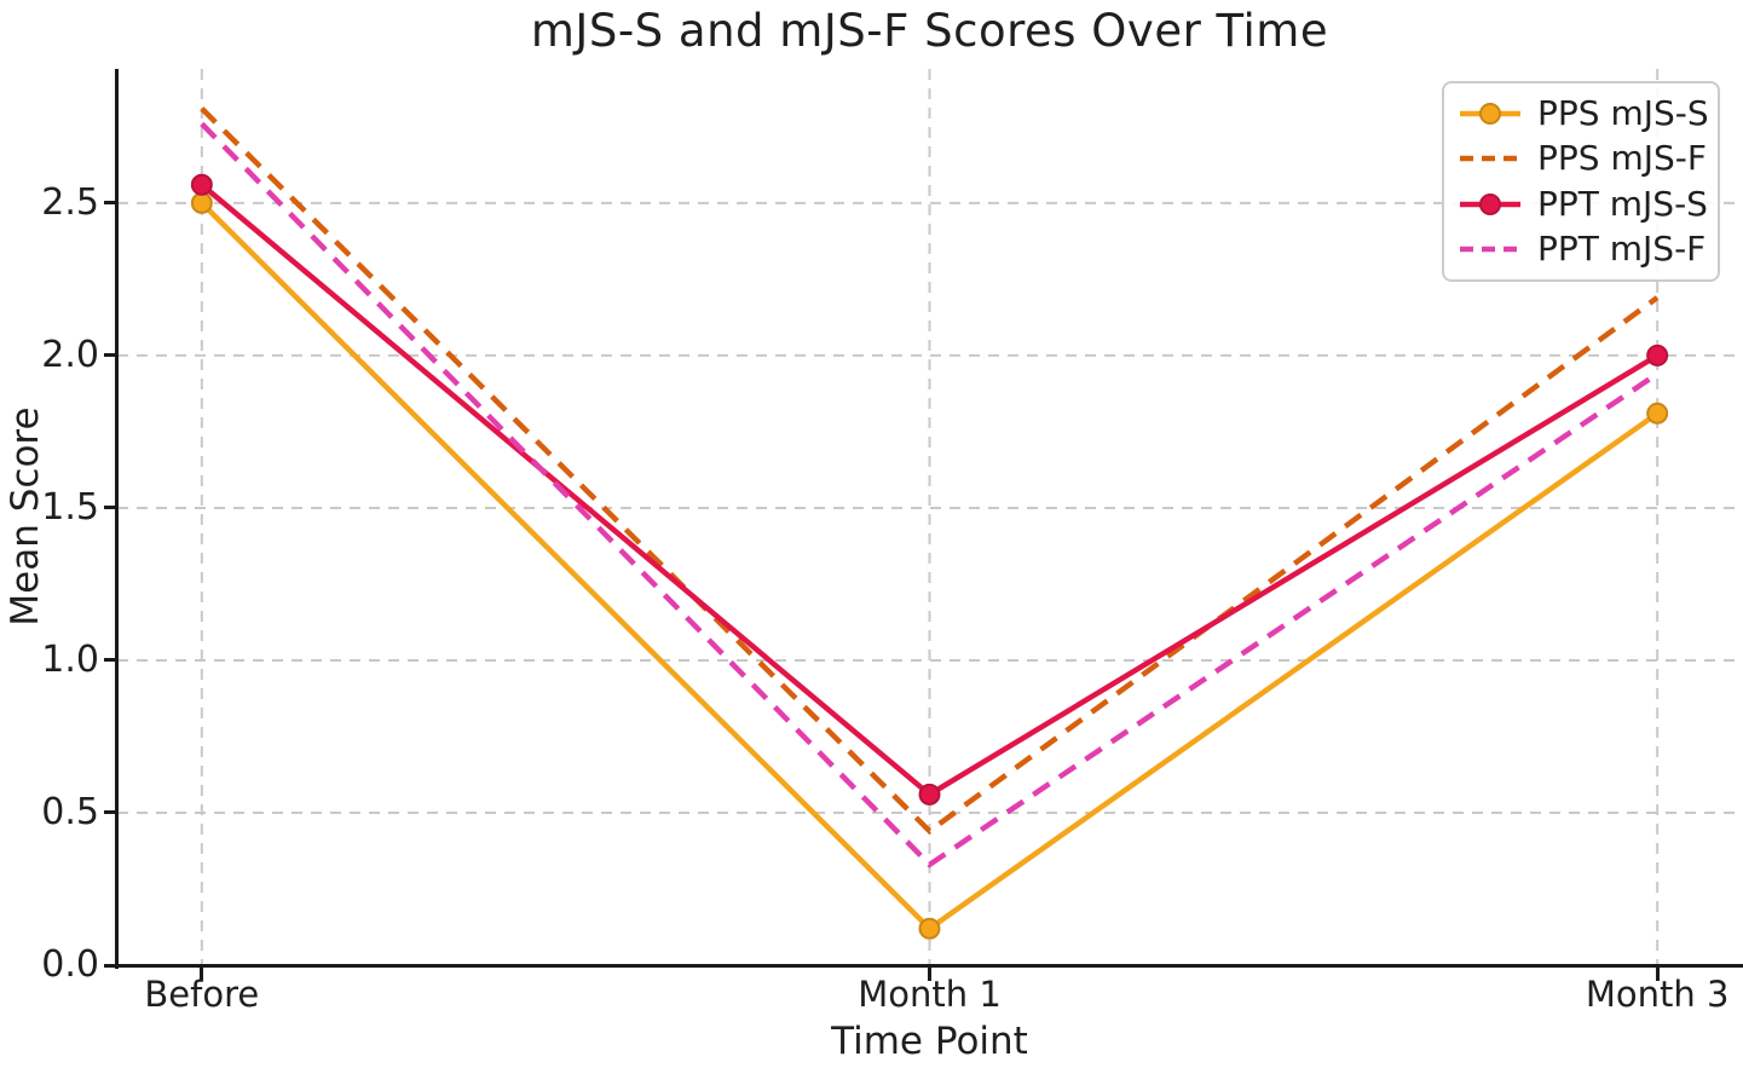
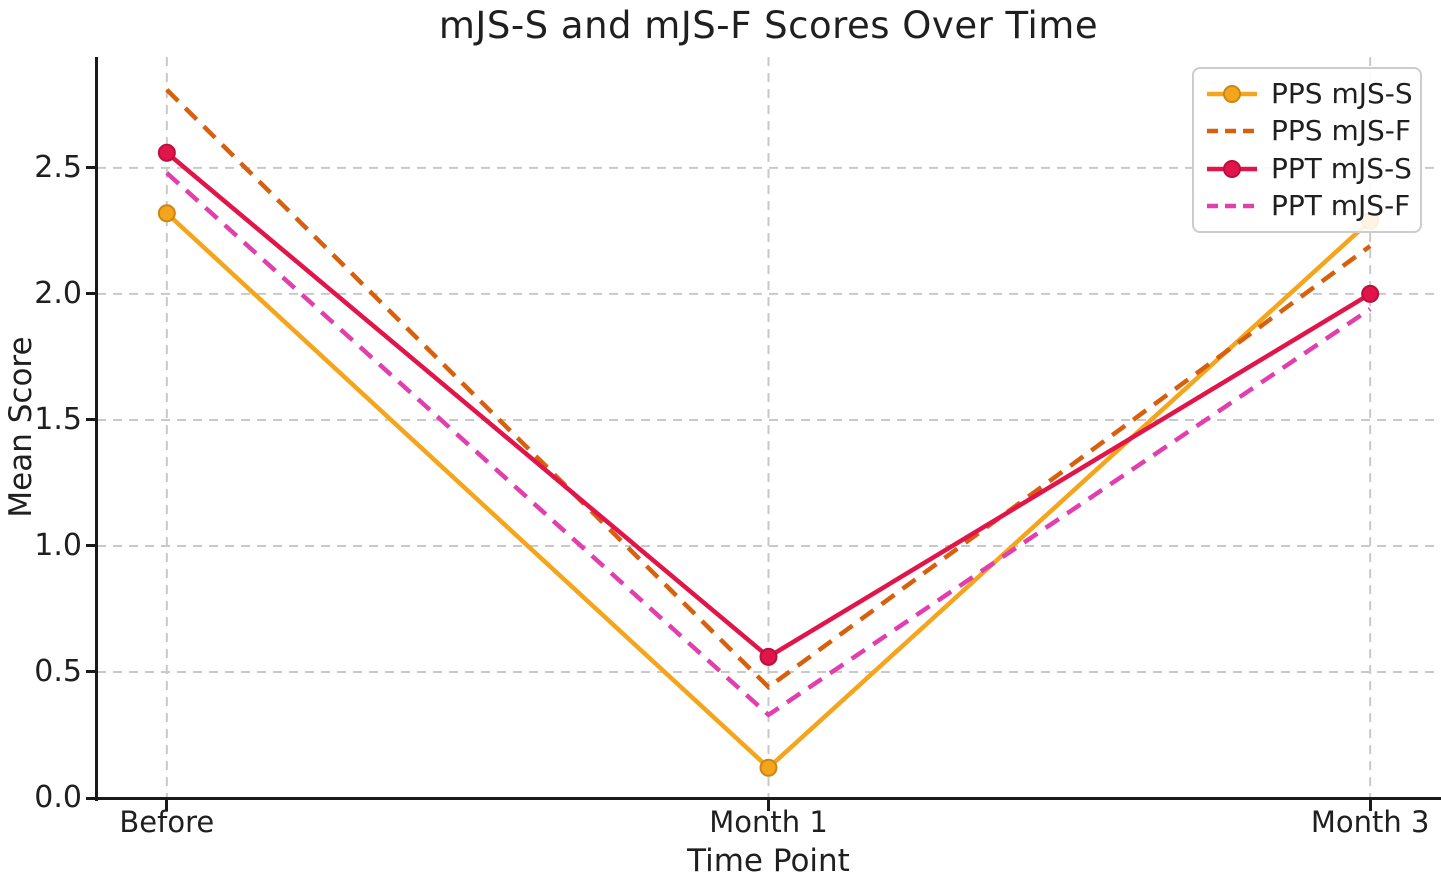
PPS mJS-S/Before: 2.50 -> 2.32
PPT mJS-F/Before: 2.76 -> 2.48
PPS mJS-S/Month 3: 1.81 -> 2.29
